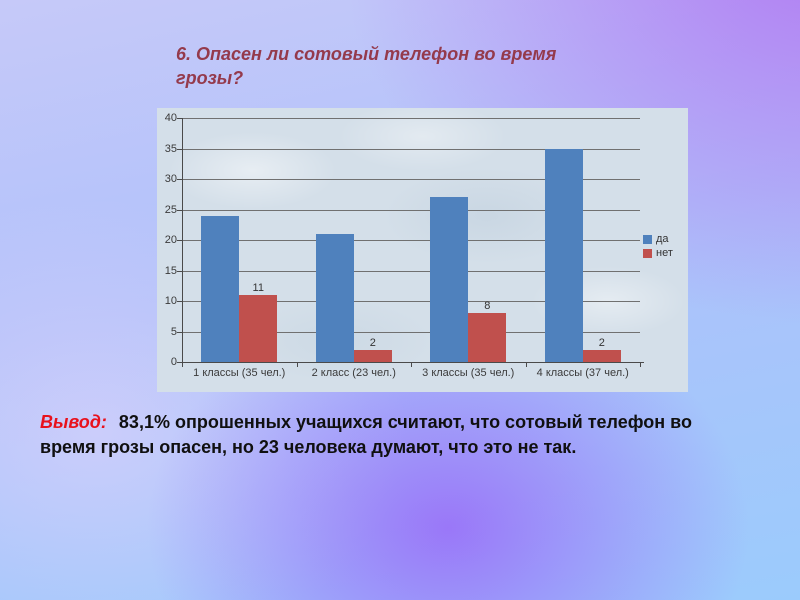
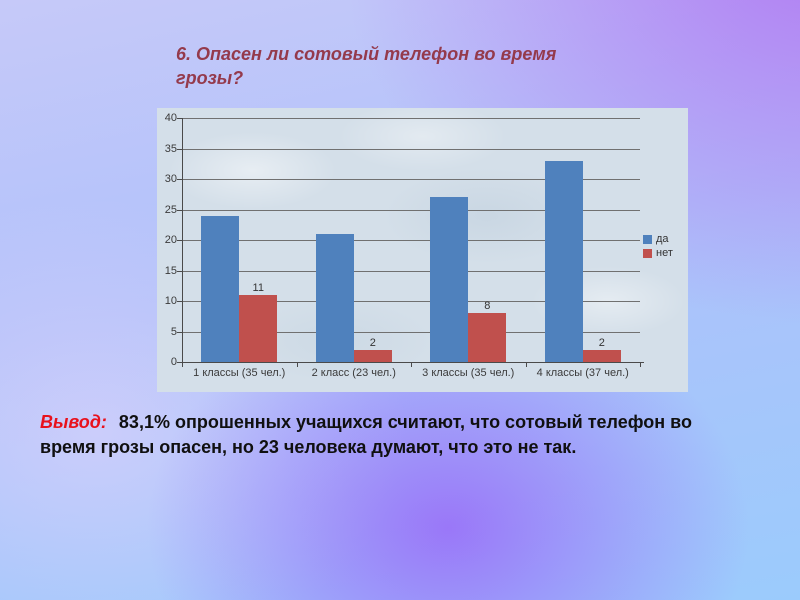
да/4 классы (37 чел.): 35 -> 33
